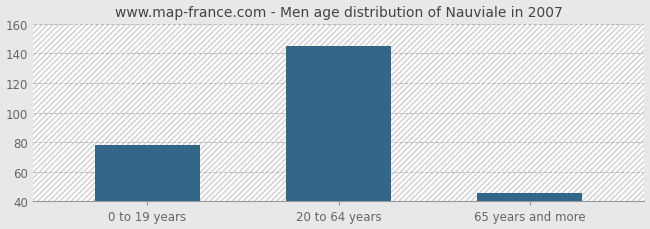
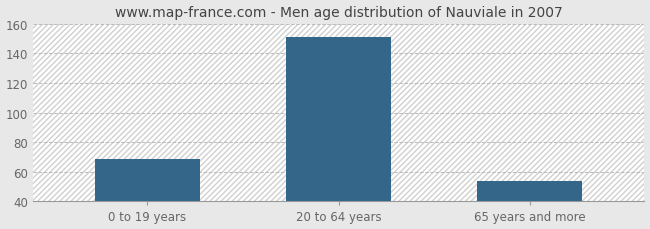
0 to 19 years: 78 -> 69
20 to 64 years: 145 -> 151
65 years and more: 46 -> 54
